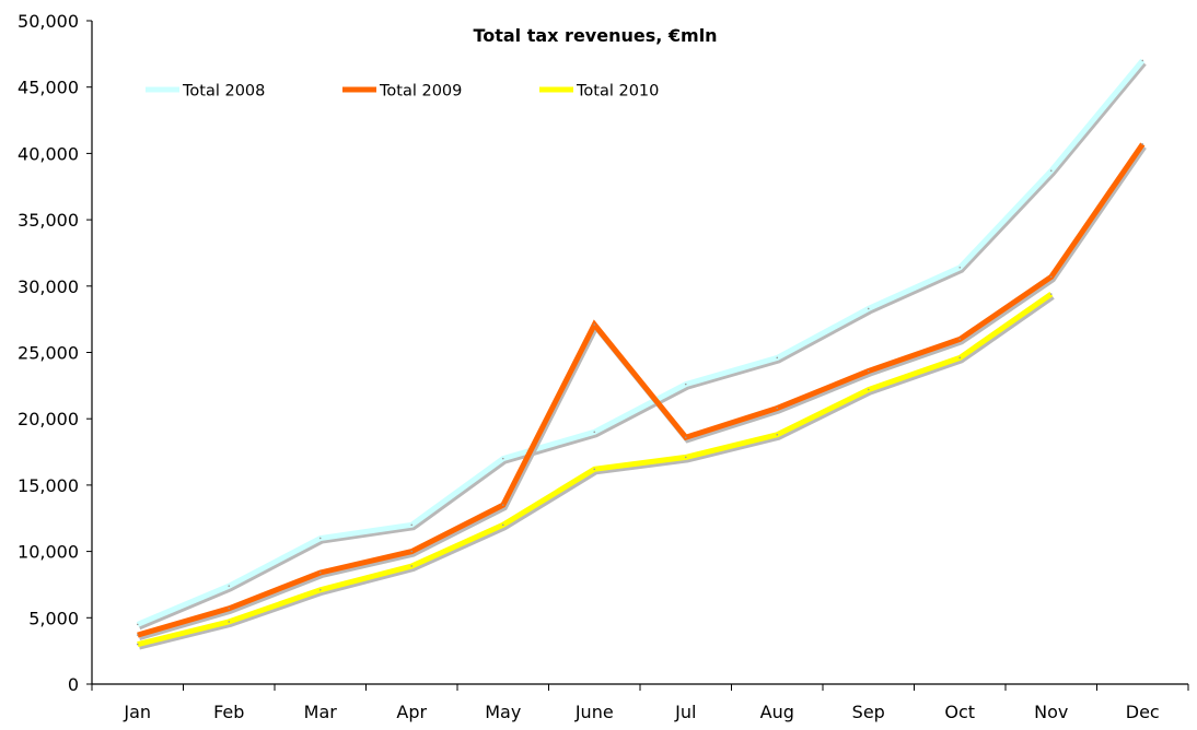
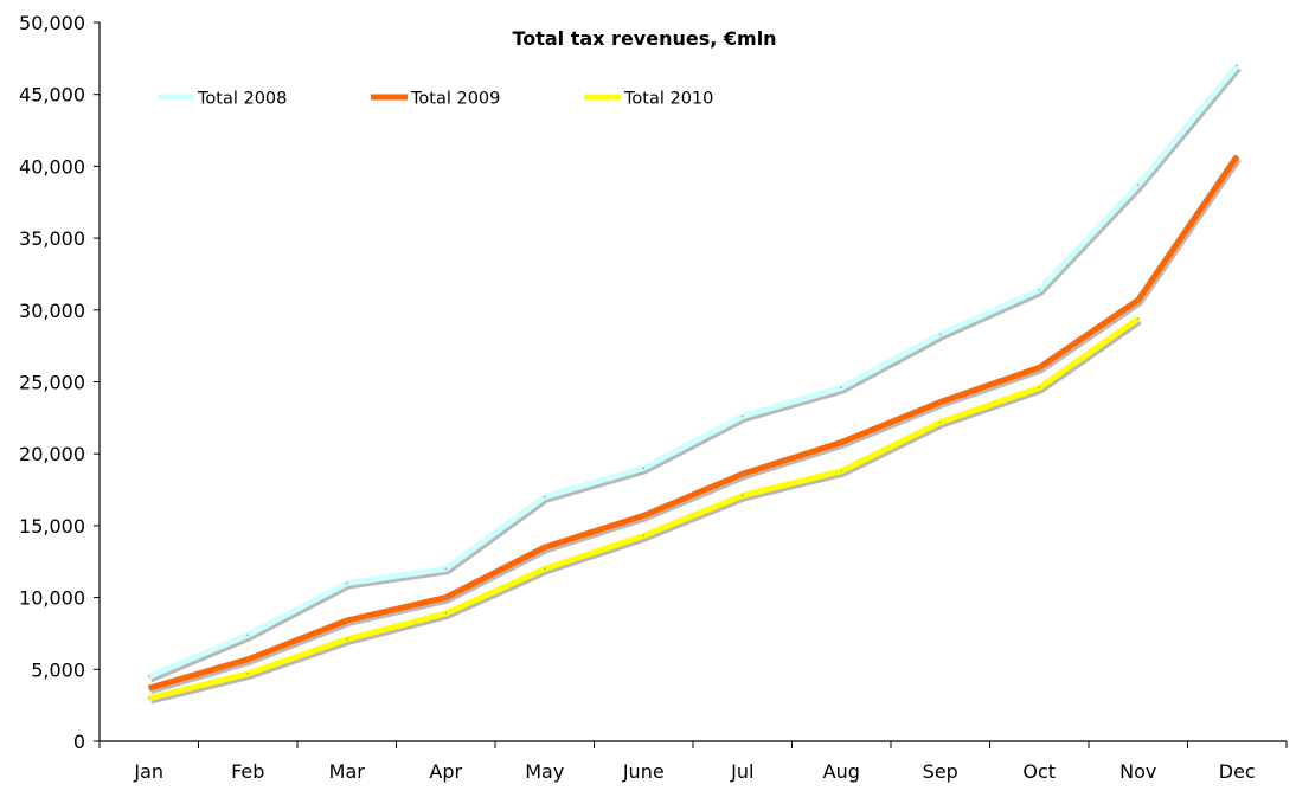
Total 2009/June: 27100 -> 15700
Total 2010/June: 16200 -> 14300
